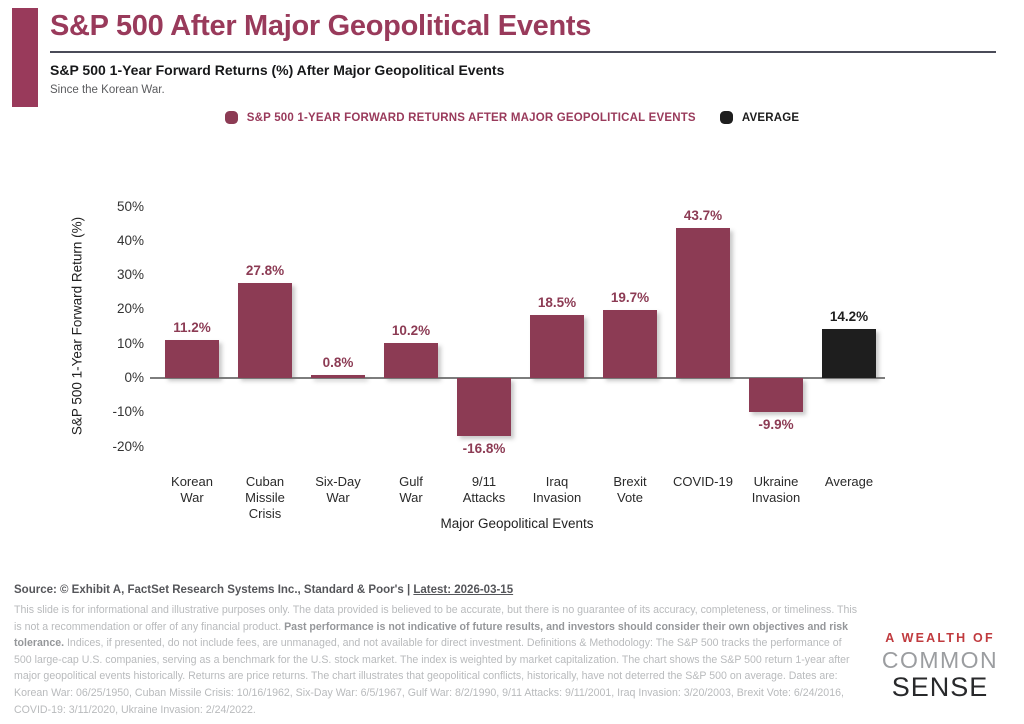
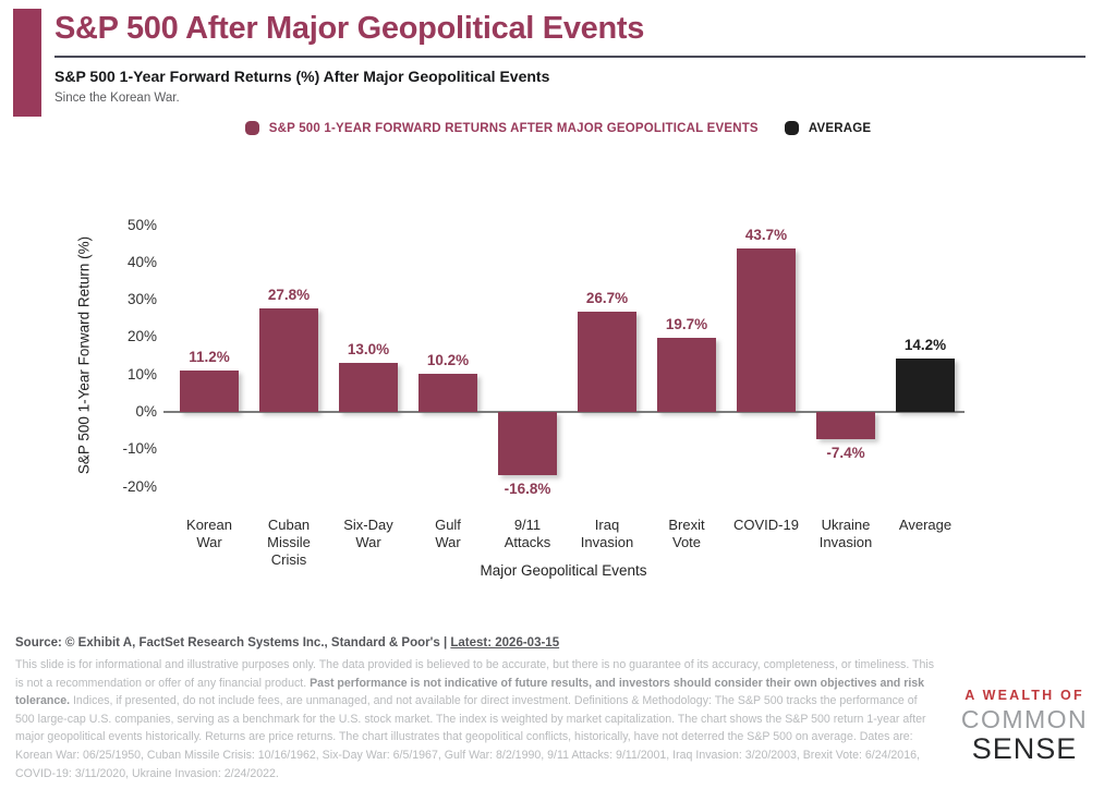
Six-Day War: 0.8% -> 13.0%
Iraq Invasion: 18.5% -> 26.7%
Ukraine Invasion: -9.9% -> -7.4%
